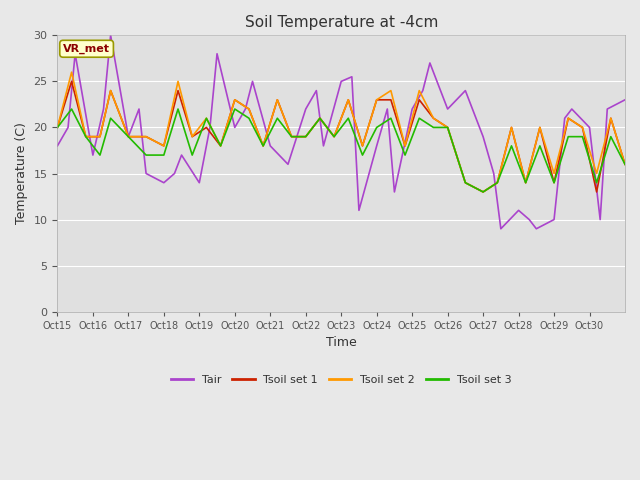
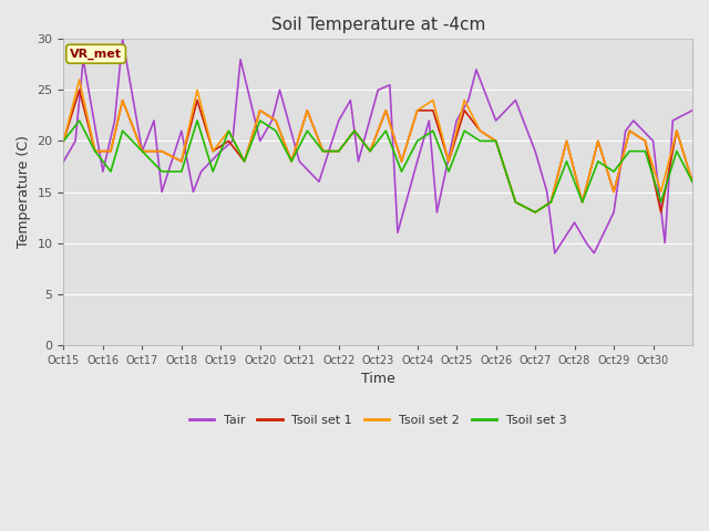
Tair/Oct18: 14.0 -> 21.0
Tair/Oct19: 14.0 -> 19.0
Tair/Oct28: 11.0 -> 12.0
Tair/Oct29: 10.0 -> 13.0
Tsoil set 1/Oct29: 14 -> 15
Tsoil set 3/Oct29: 14 -> 17
